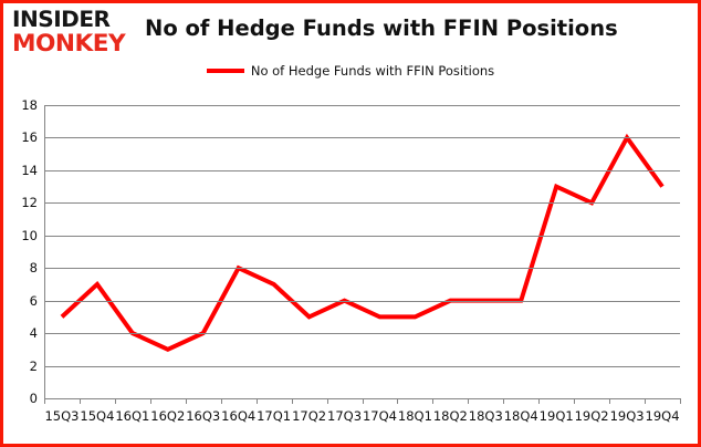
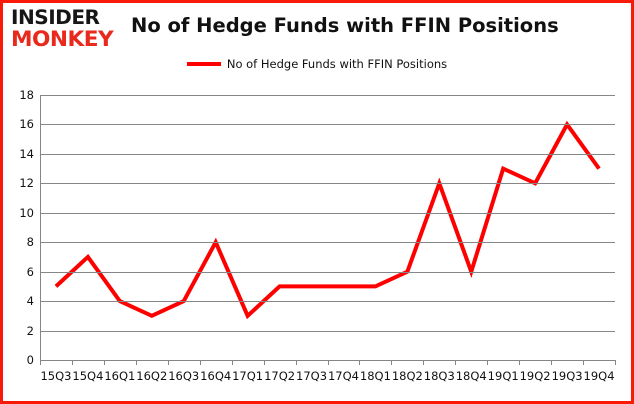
17Q1: 7 -> 3
17Q3: 6 -> 5
18Q3: 6 -> 12
